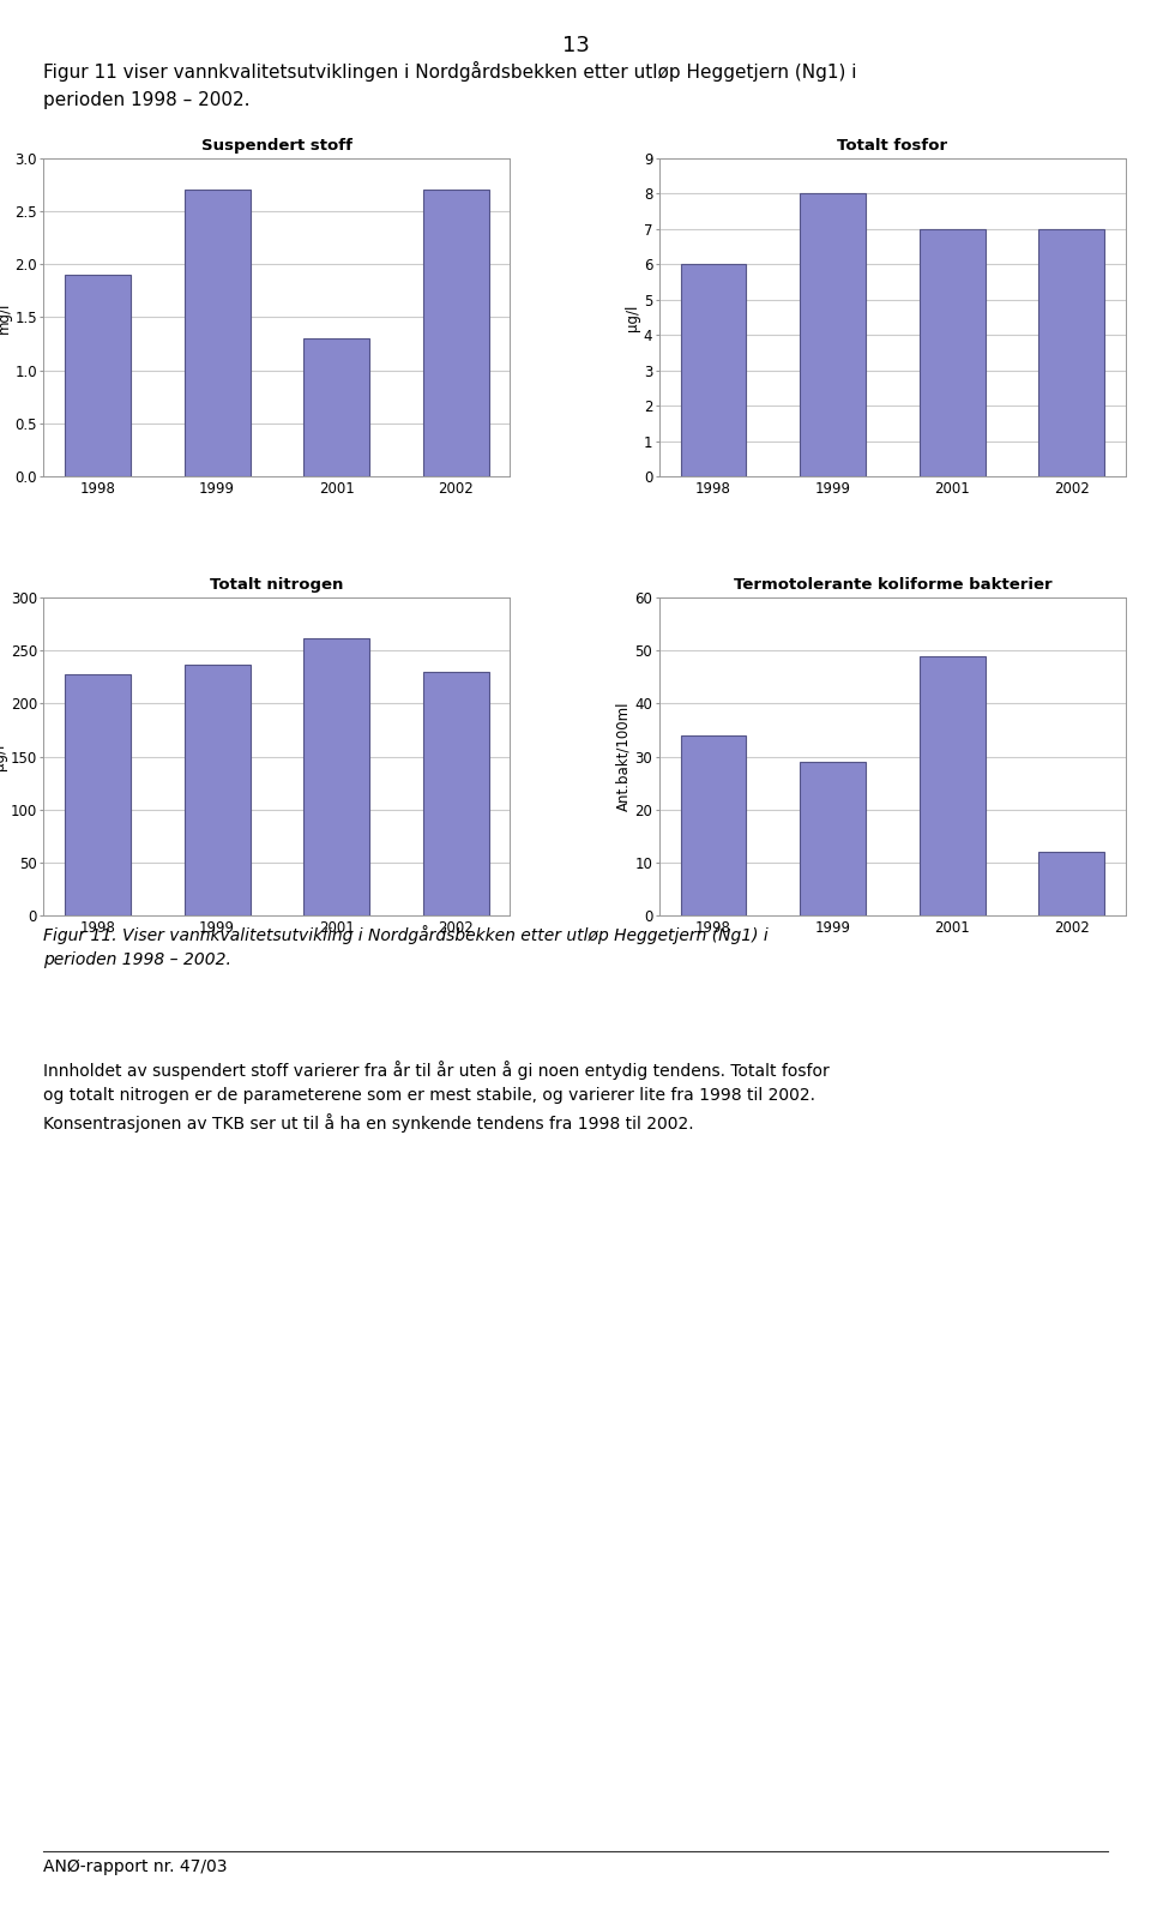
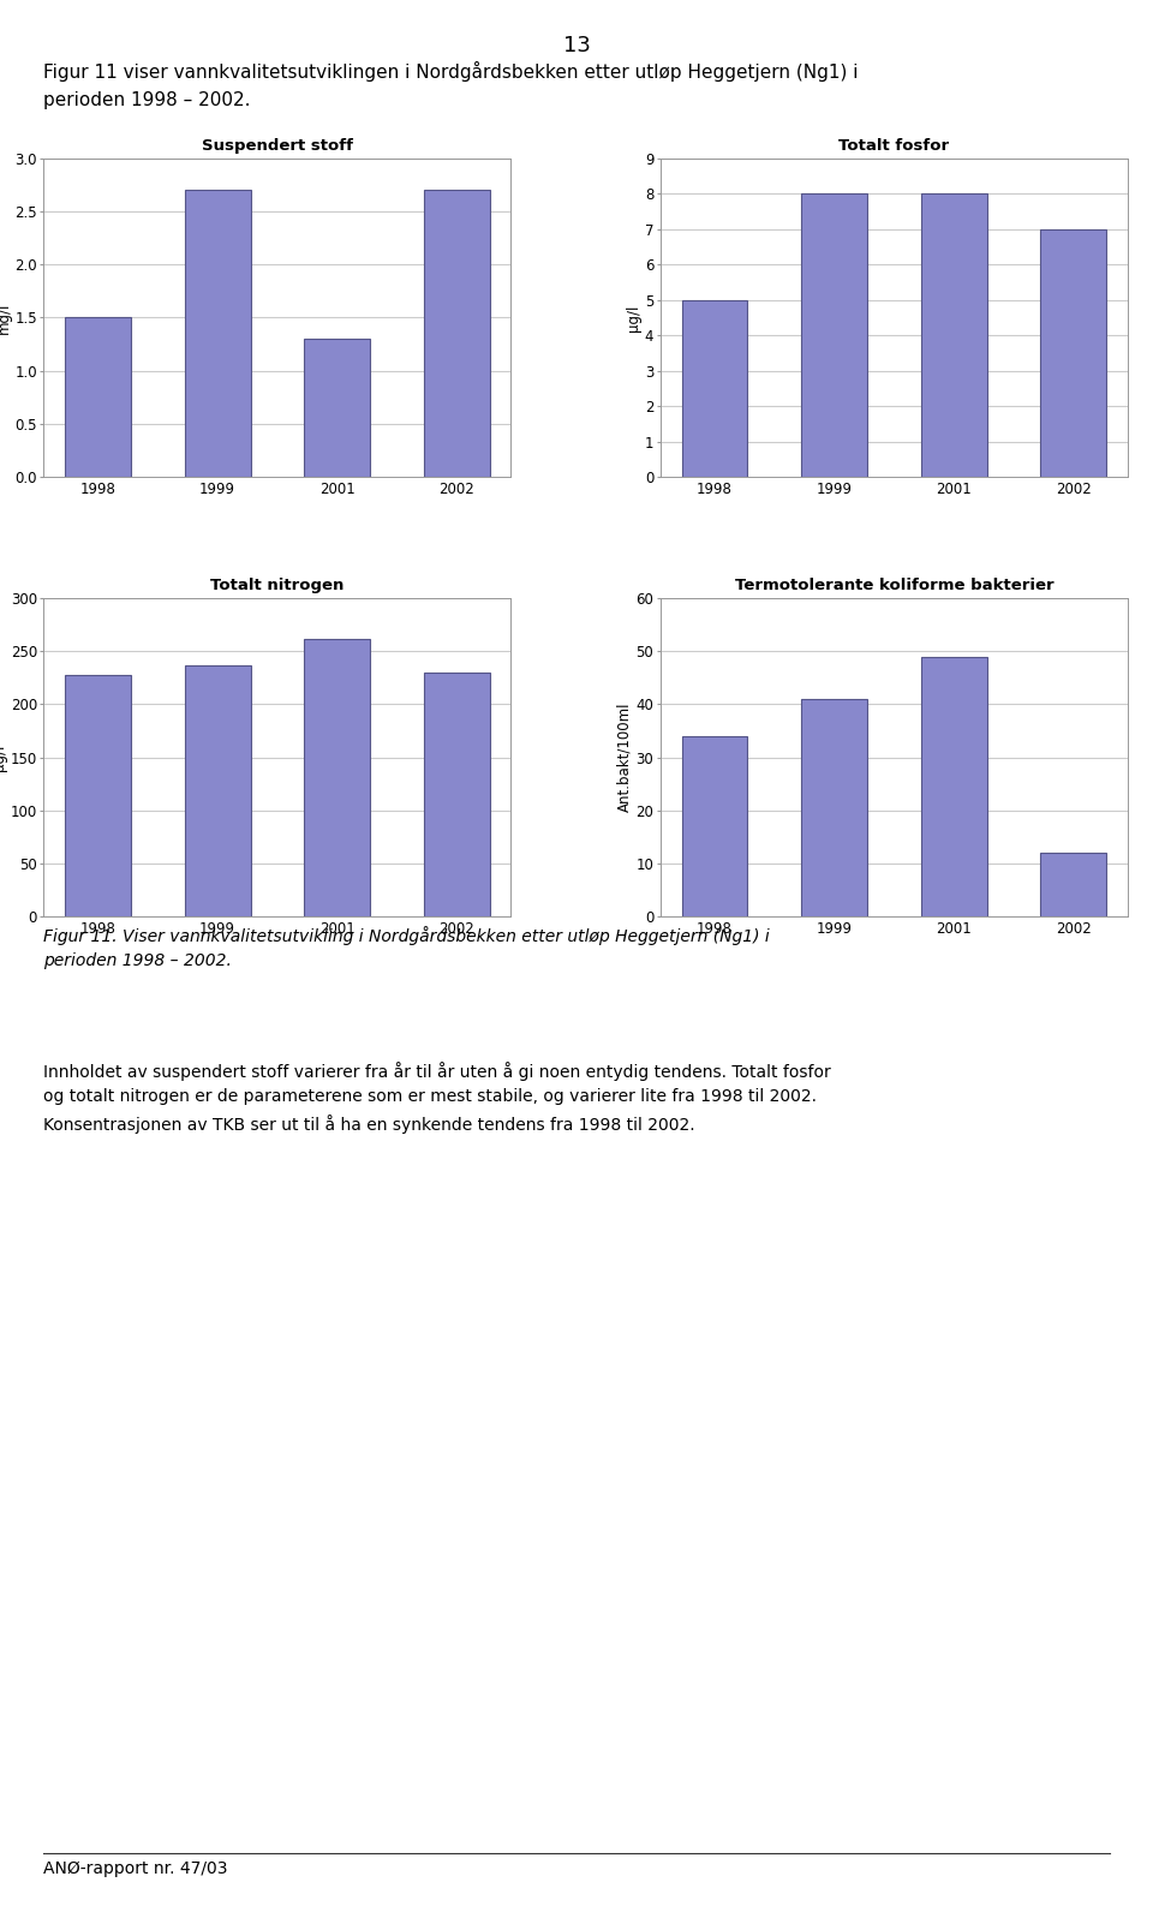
Suspendert stoff/1998: 1.9 -> 1.5
Totalt fosfor/1998: 6 -> 5
Totalt fosfor/2001: 7 -> 8
Termotolerante koliforme bakterier/1999: 29 -> 41
